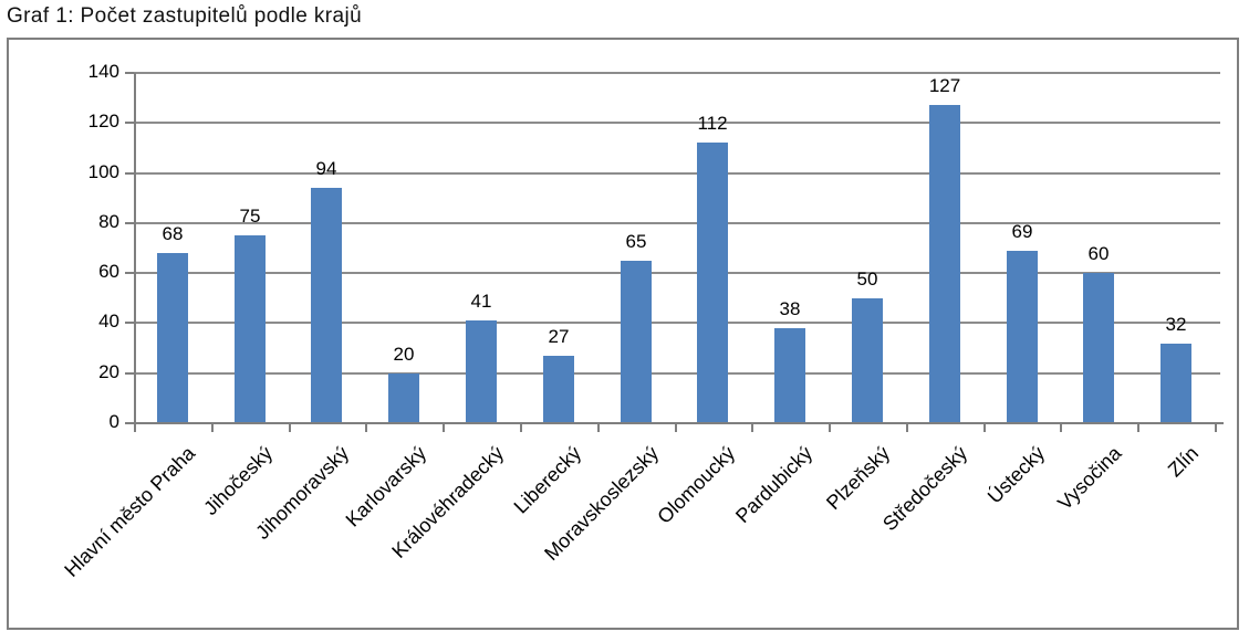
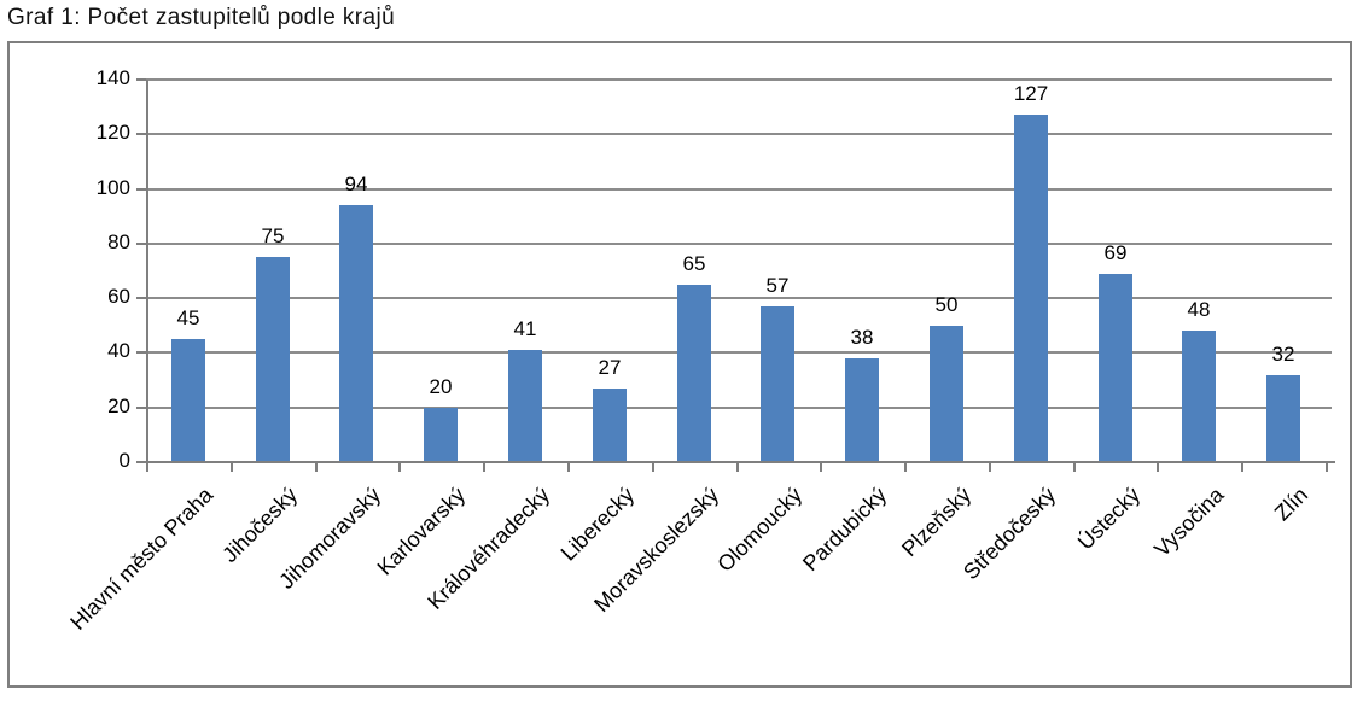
Hlavní město Praha: 68 -> 45
Olomoucký: 112 -> 57
Vysočina: 60 -> 48
